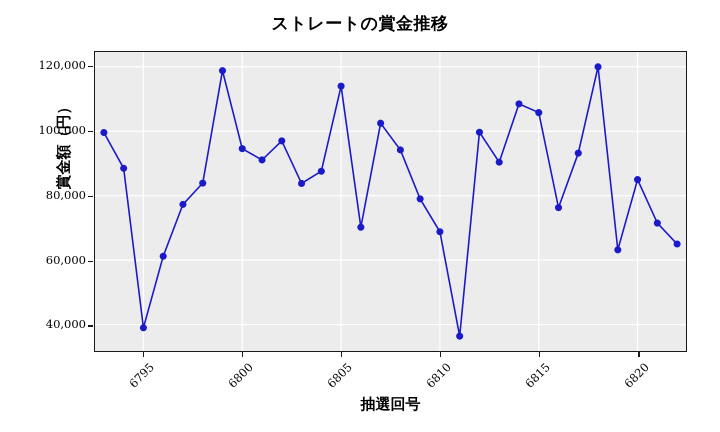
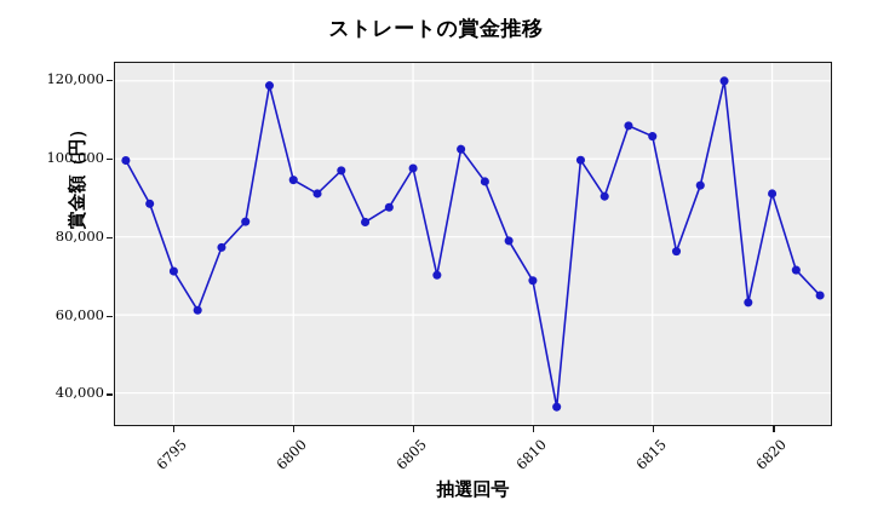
6795: 39000 -> 71000
6805: 114000 -> 98000
6820: 85000 -> 91000
